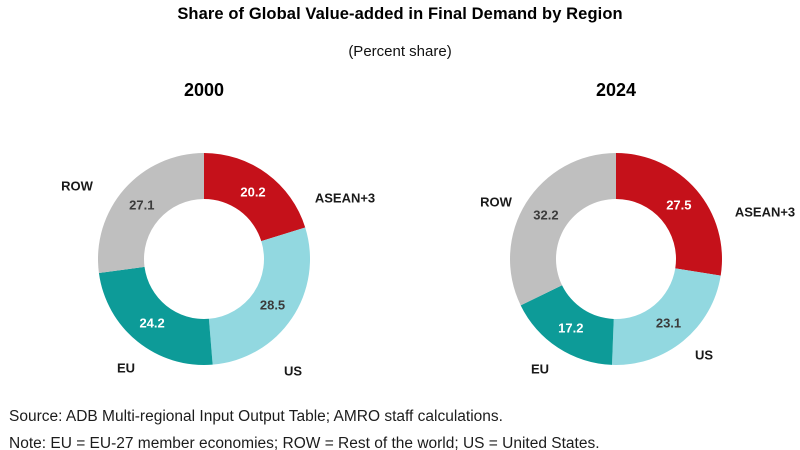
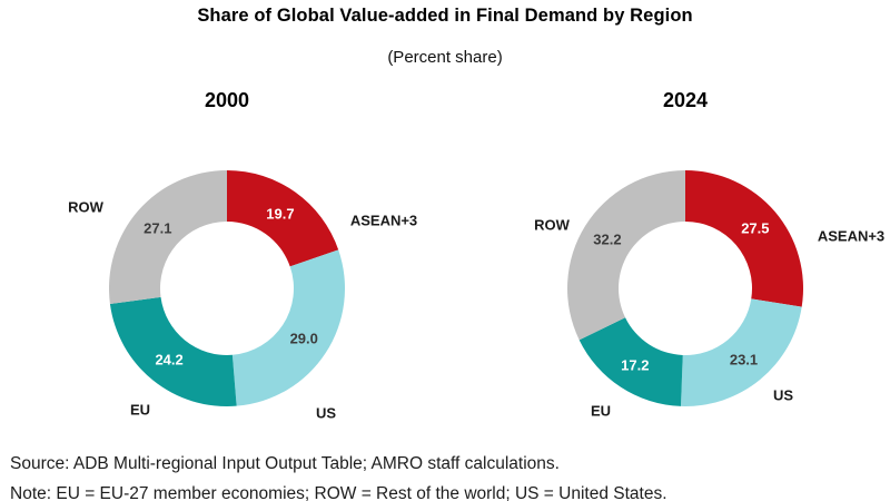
2000/ASEAN+3: 20.2 -> 19.7
2000/US: 28.5 -> 29.0
